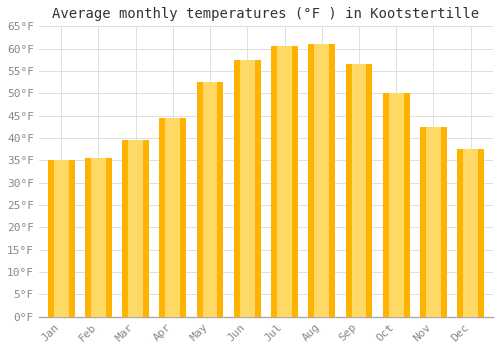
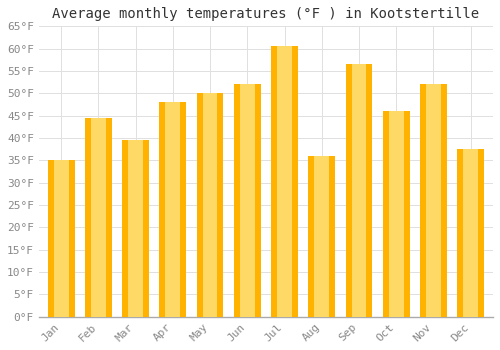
Feb: 35.5°F -> 44.5°F
Apr: 44.5°F -> 48.0°F
May: 52.5°F -> 50.0°F
Jun: 57.5°F -> 52.0°F
Aug: 61.0°F -> 36.0°F
Oct: 50.0°F -> 46.0°F
Nov: 42.5°F -> 52.0°F
